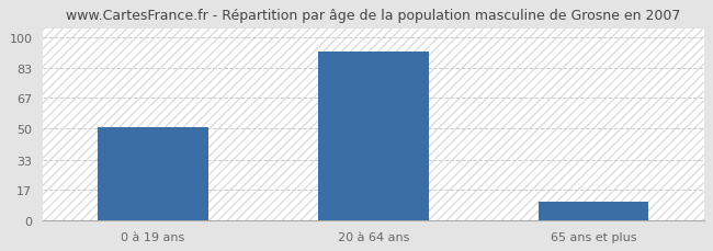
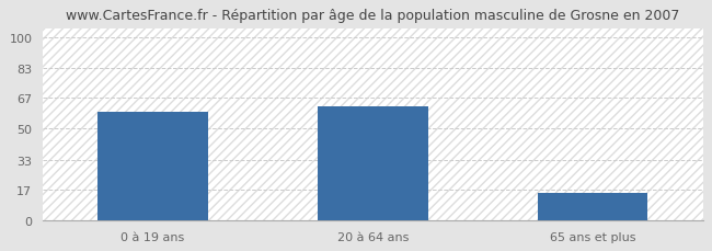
0 à 19 ans: 51 -> 59
20 à 64 ans: 92 -> 62
65 ans et plus: 10 -> 15
